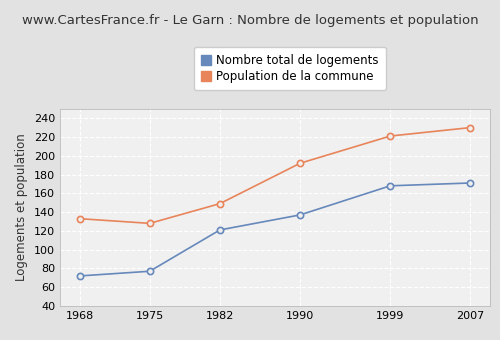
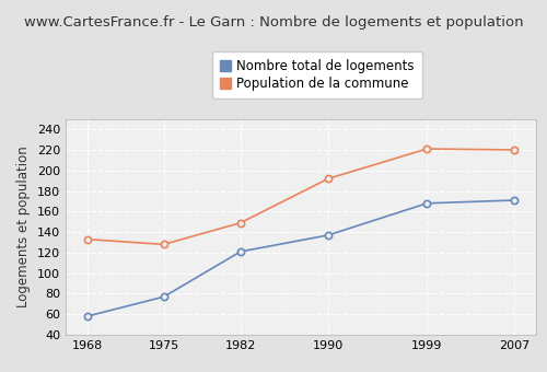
Nombre total de logements/1968: 72 -> 58
Population de la commune/2007: 230 -> 220
